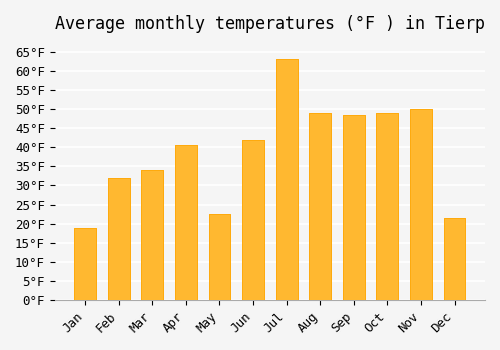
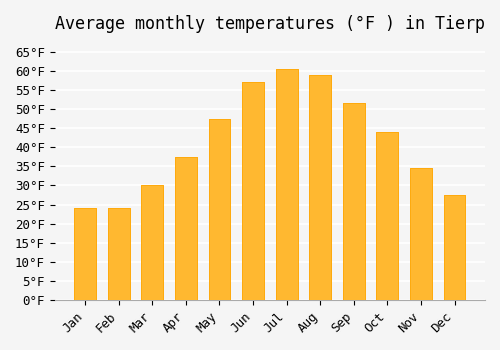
Jan: 19.0°F -> 24.0°F
Feb: 32.0°F -> 24.0°F
Mar: 34.0°F -> 30.0°F
Apr: 40.5°F -> 37.5°F
May: 22.5°F -> 47.5°F
Jun: 42.0°F -> 57.0°F
Jul: 63.0°F -> 60.5°F
Aug: 49.0°F -> 59.0°F
Sep: 48.5°F -> 51.5°F
Oct: 49.0°F -> 44.0°F
Nov: 50.0°F -> 34.5°F
Dec: 21.5°F -> 27.5°F
